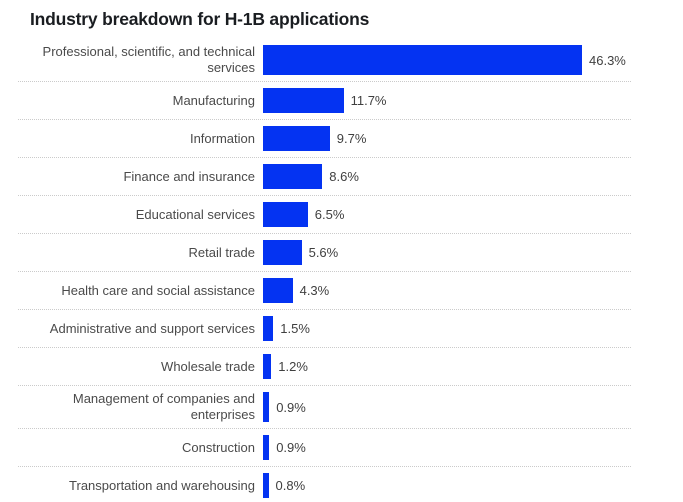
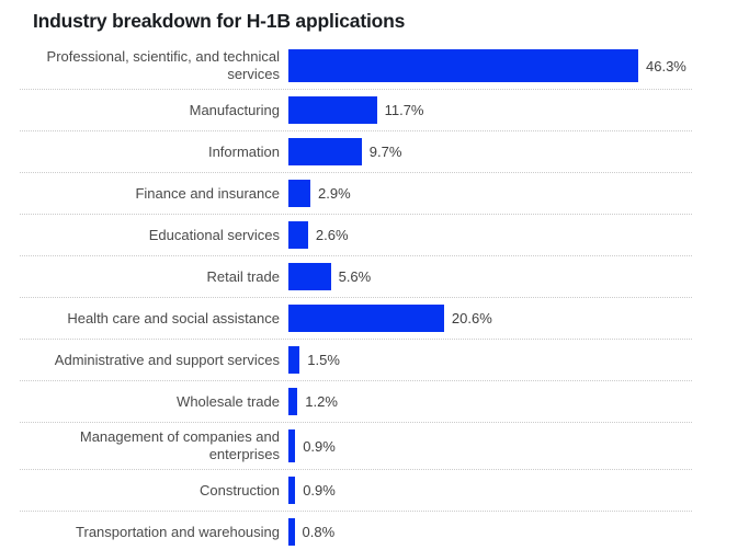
Finance and insurance: 8.6% -> 2.9%
Educational services: 6.5% -> 2.6%
Health care and social assistance: 4.3% -> 20.6%
